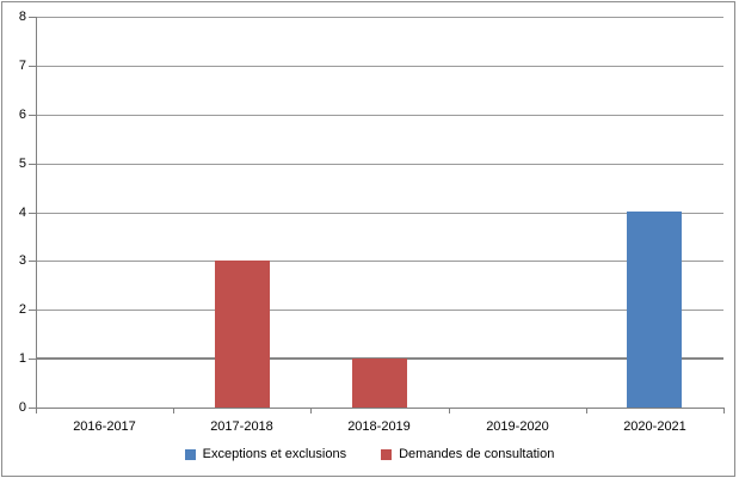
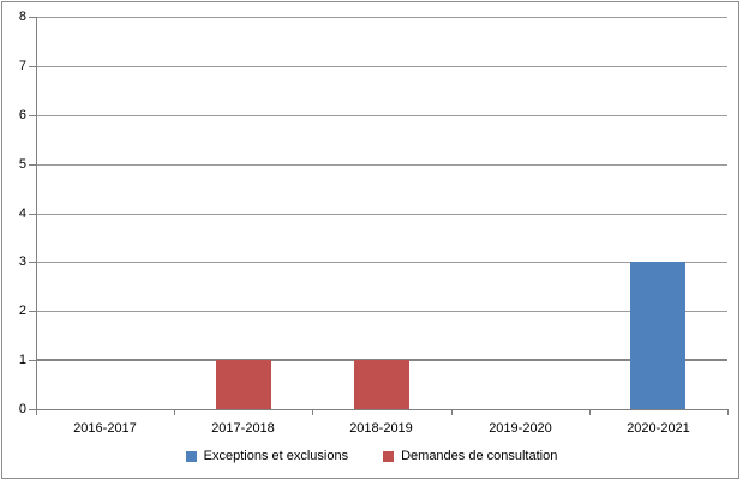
Demandes de consultation/2017-2018: 3 -> 1
Exceptions et exclusions/2020-2021: 4 -> 3
